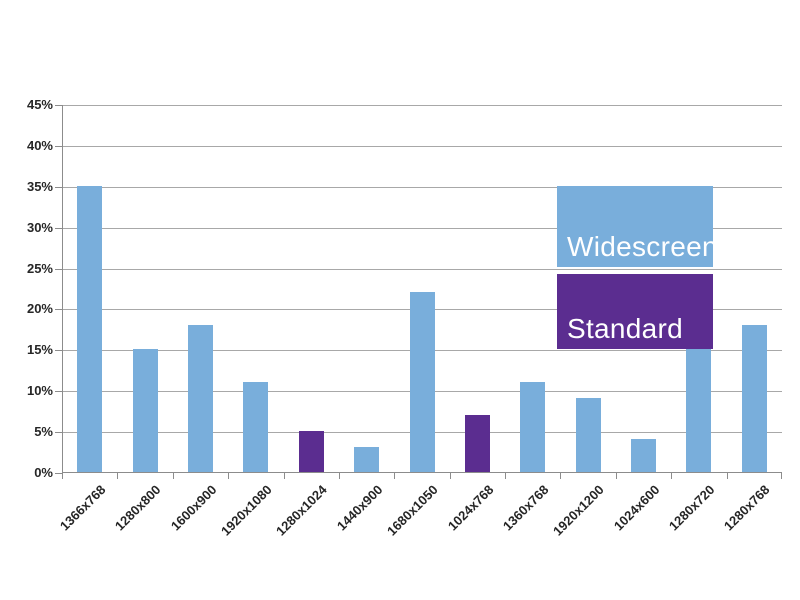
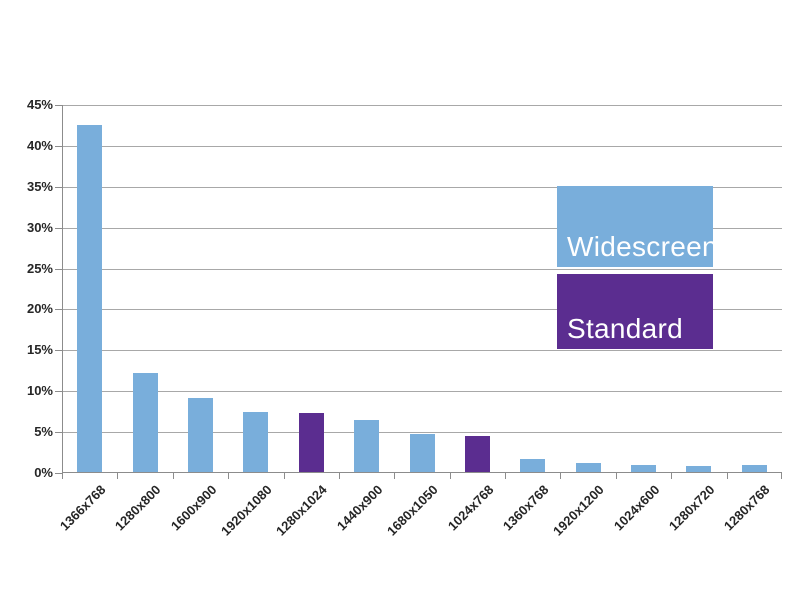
1366x768: 35% -> 42%
1280x800: 15% -> 12%
1600x900: 18% -> 9%
1920x1080: 11% -> 7%
1280x1024: 5% -> 7%
1440x900: 3% -> 6%
1680x1050: 22% -> 5%
1024x768: 7% -> 4%
1360x768: 11% -> 2%
1920x1200: 9% -> 1%
1024x600: 4% -> 1%
1280x720: 17% -> 1%
1280x768: 18% -> 1%
